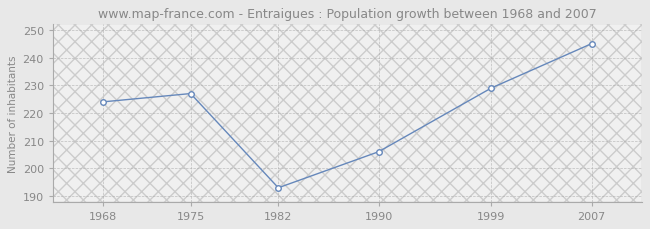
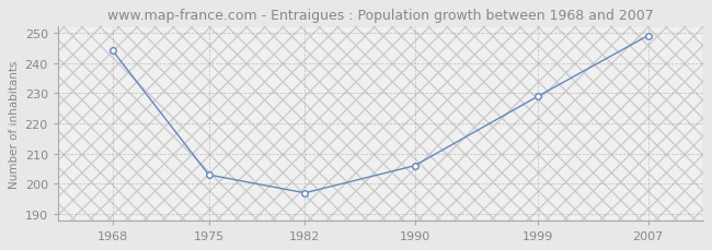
1968: 224 -> 244
1975: 227 -> 203
1982: 193 -> 197
2007: 245 -> 249
